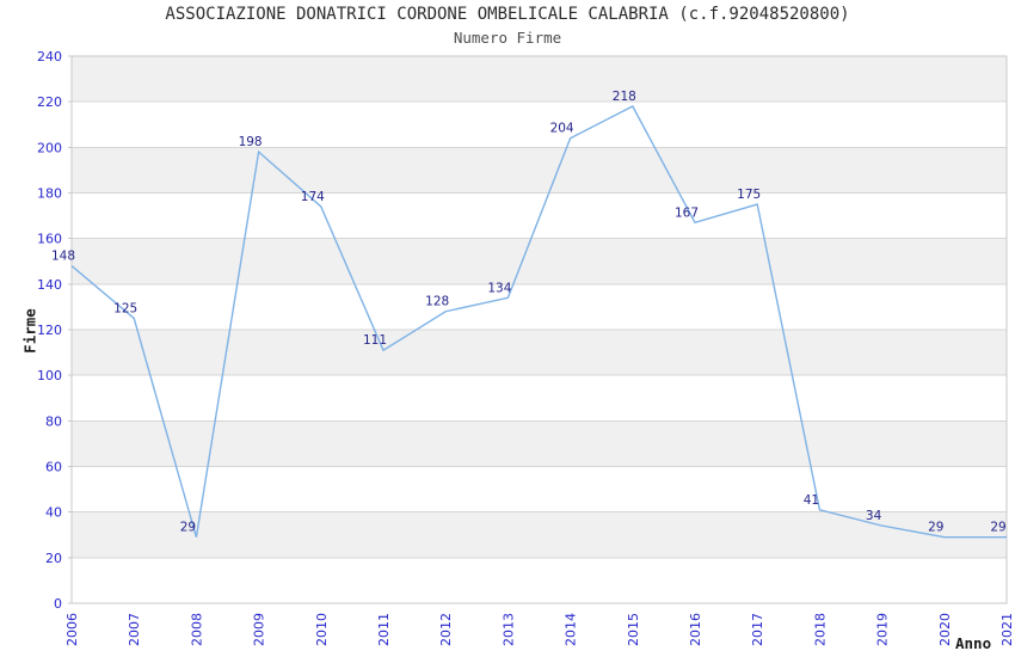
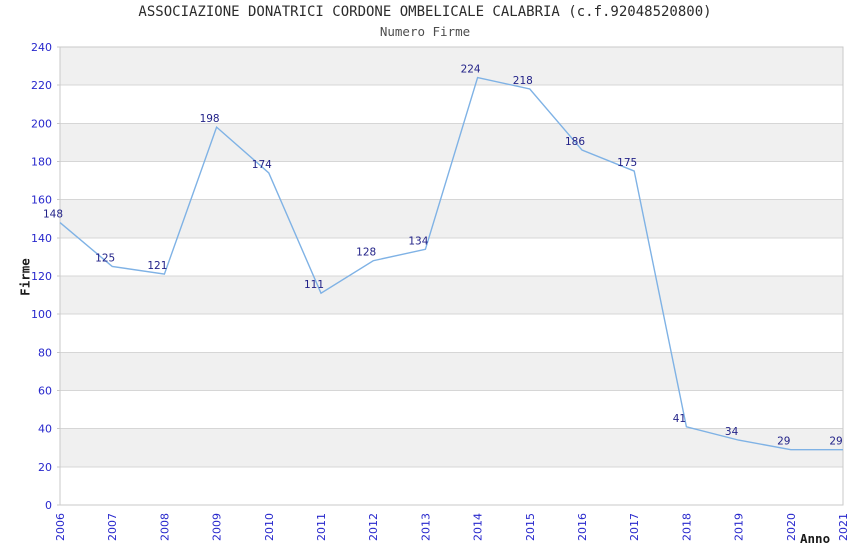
2008: 29 -> 121
2014: 204 -> 224
2016: 167 -> 186
